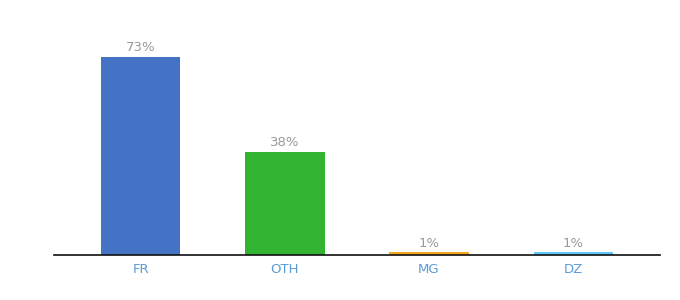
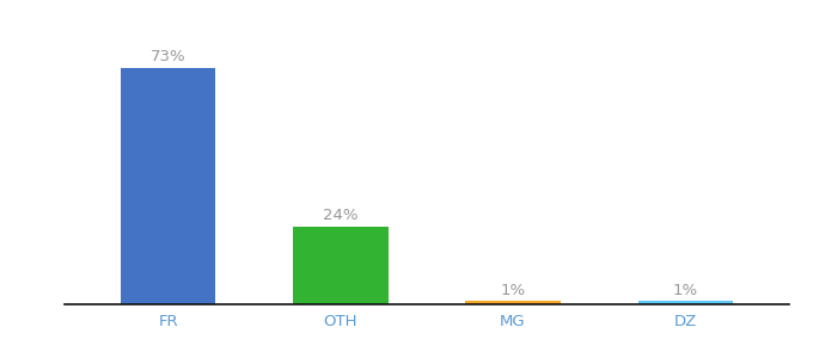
OTH: 38% -> 24%
